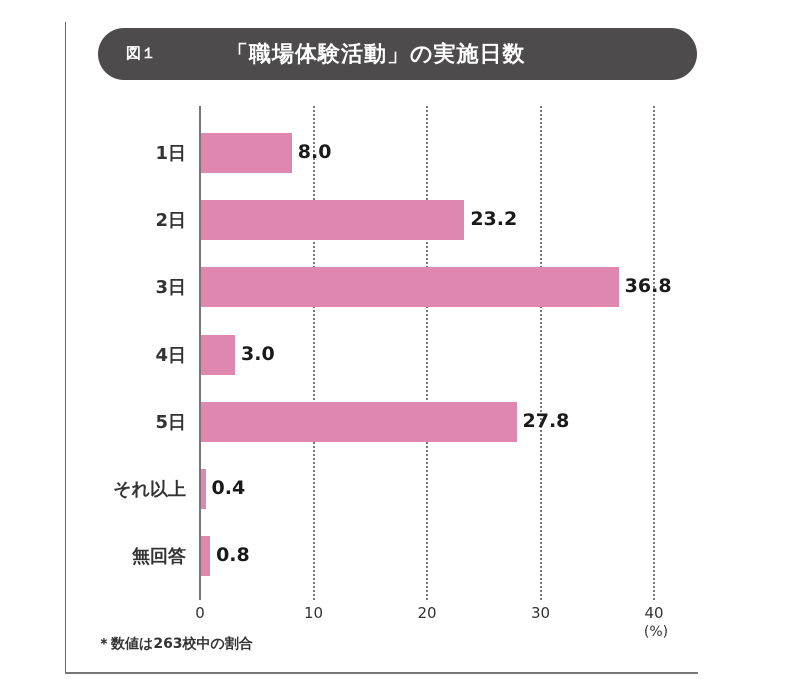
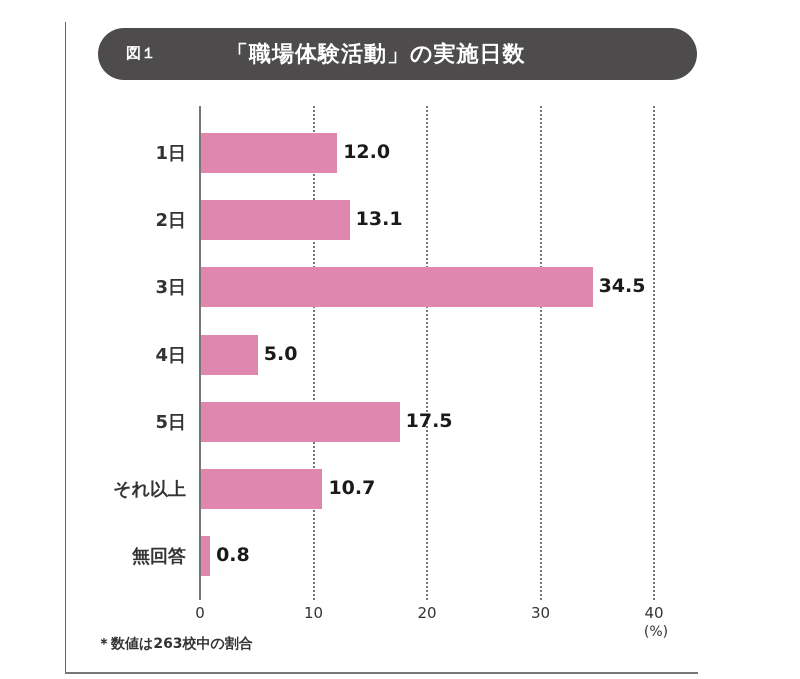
1日: 8.0 -> 12.0
2日: 23.2 -> 13.1
3日: 36.8 -> 34.5
4日: 3.0 -> 5.0
5日: 27.8 -> 17.5
それ以上: 0.4 -> 10.7
